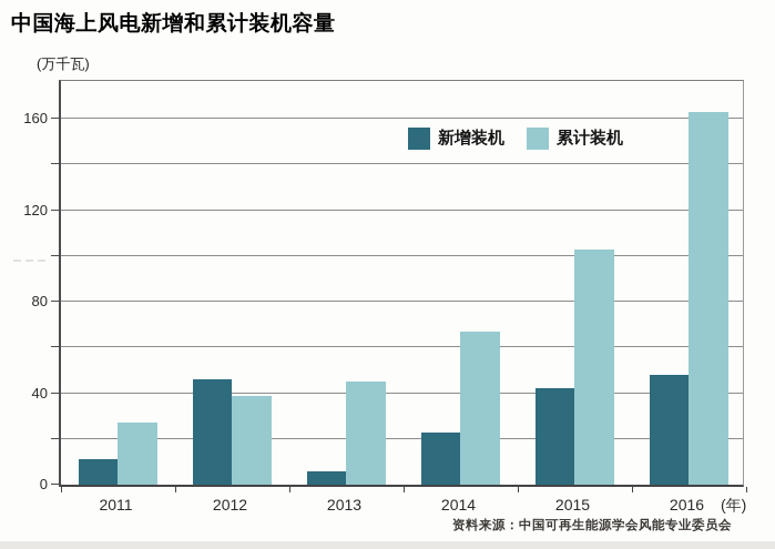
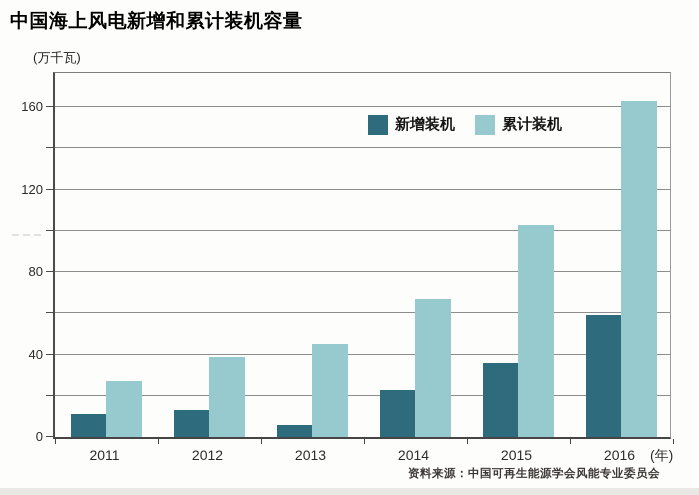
新增装机/2012: 46 -> 13
新增装机/2015: 42 -> 36
新增装机/2016: 48 -> 59
